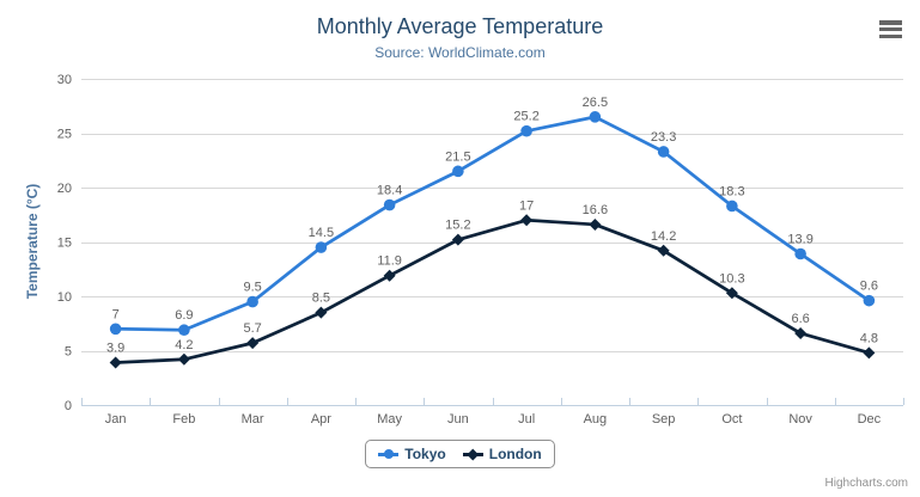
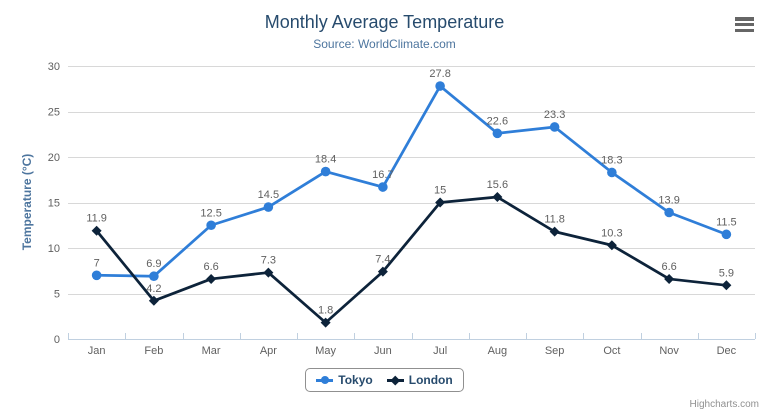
London/Jan: 3.9 -> 11.9
Tokyo/Mar: 9.5 -> 12.5
London/Mar: 5.7 -> 6.6
London/Apr: 8.5 -> 7.3
London/May: 11.9 -> 1.8
Tokyo/Jun: 21.5 -> 16.7
London/Jun: 15.2 -> 7.4
Tokyo/Jul: 25.2 -> 27.8
London/Jul: 17 -> 15
Tokyo/Aug: 26.5 -> 22.6
London/Aug: 16.6 -> 15.6
London/Sep: 14.2 -> 11.8
Tokyo/Dec: 9.6 -> 11.5
London/Dec: 4.8 -> 5.9
